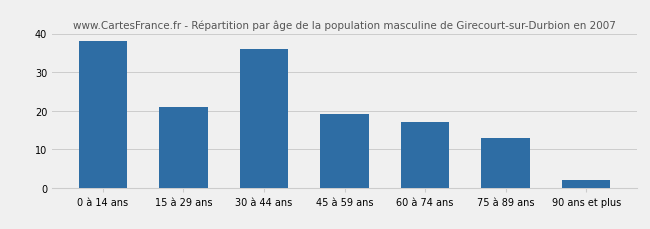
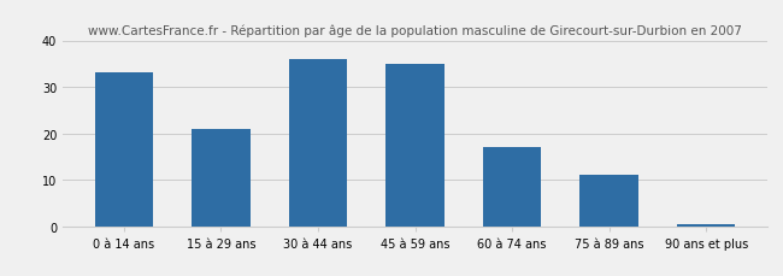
0 à 14 ans: 38.0 -> 33.0
45 à 59 ans: 19.0 -> 35.0
75 à 89 ans: 13.0 -> 11.0
90 ans et plus: 2.0 -> 0.5
